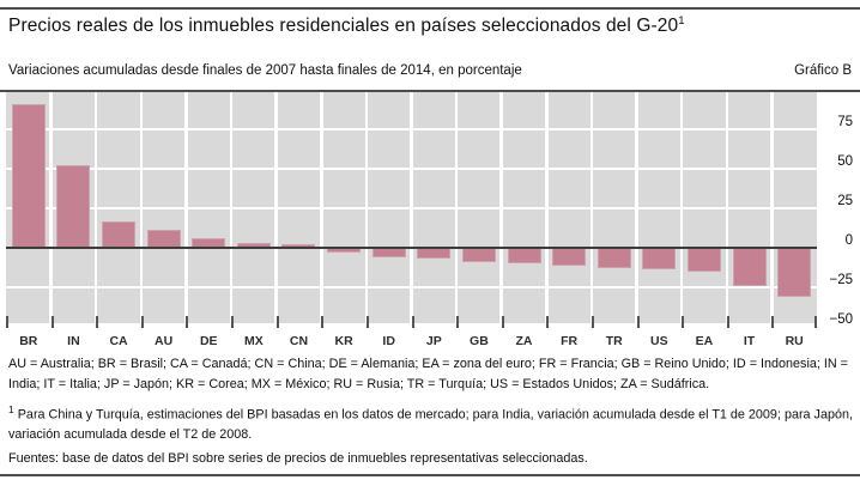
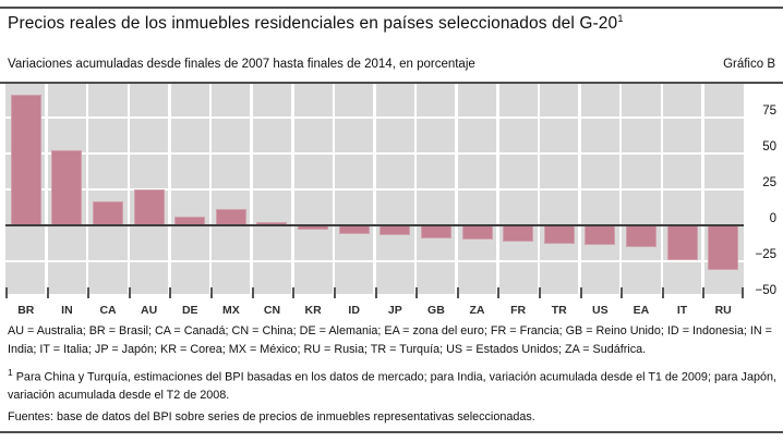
AU: 11 -> 25
MX: 3 -> 11
